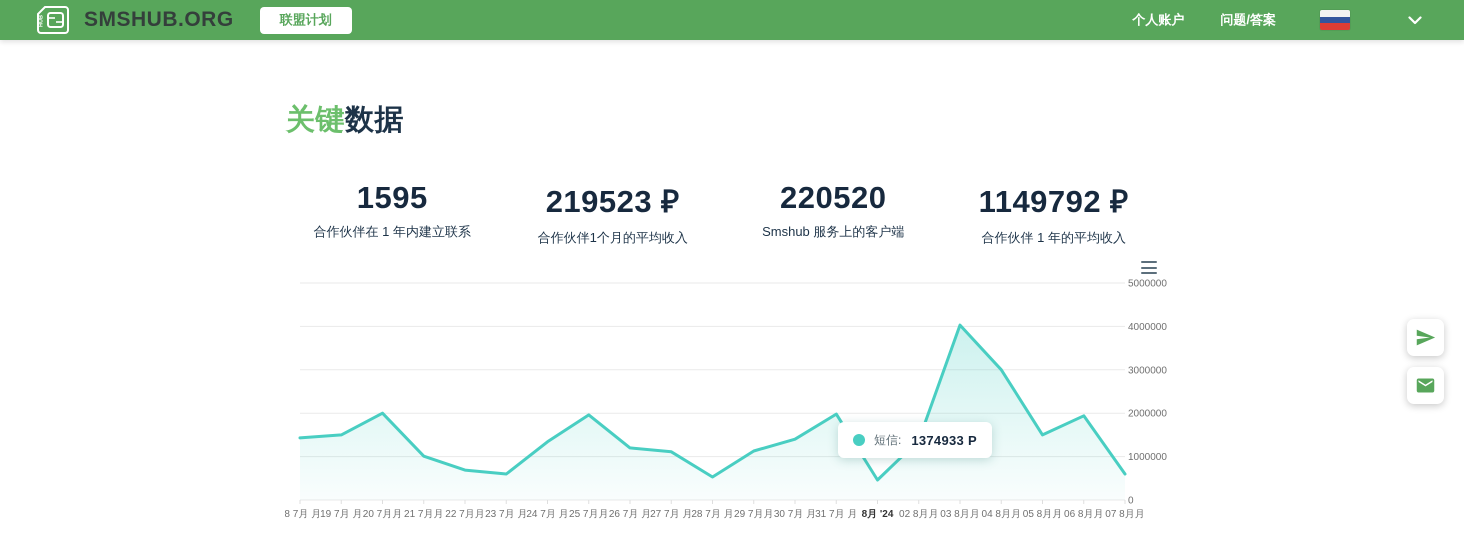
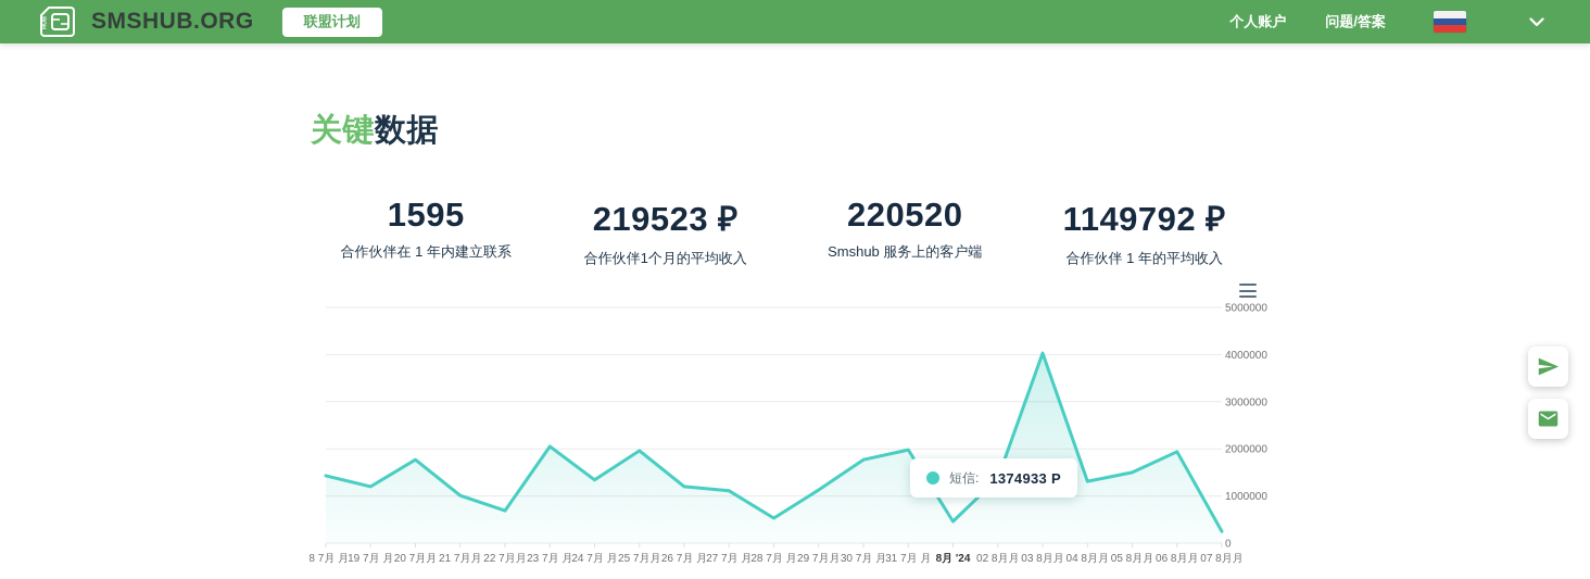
19 7月 月: 1500000 -> 1200000
20 7月月: 2000000 -> 1800000
23 7月 月: 600000 -> 2000000
30 7月 月: 1400000 -> 1800000
04 8月月: 3000000 -> 1300000
07 8月月: 600000 -> 200000
